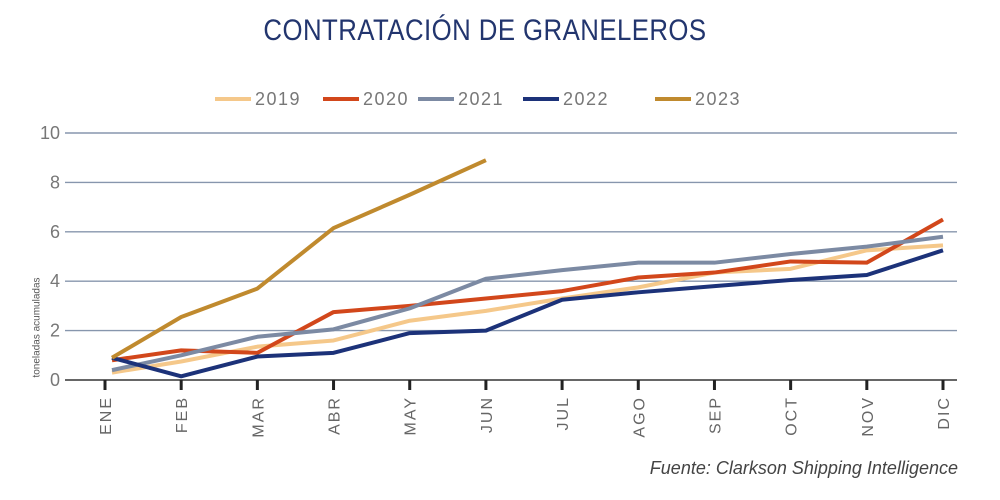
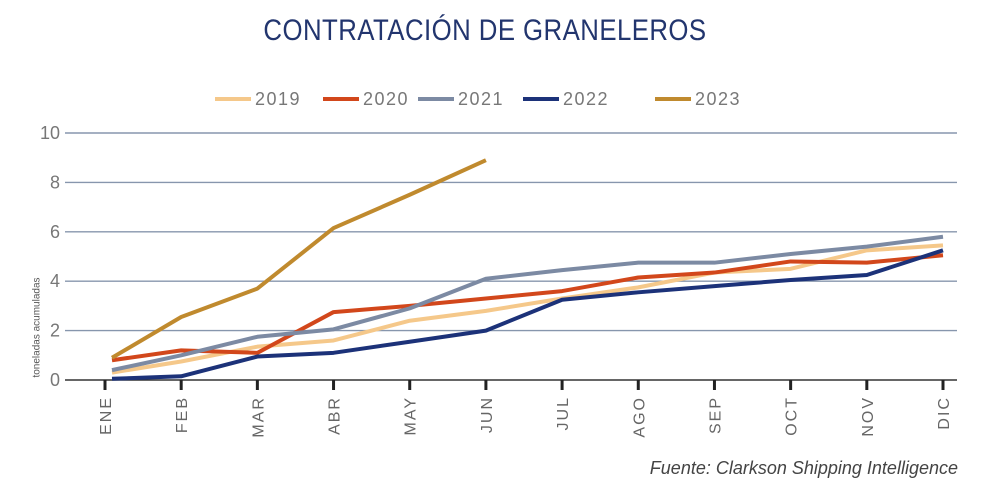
2022/ENE: 0.9 -> 0.1
2022/MAY: 1.9 -> 1.6
2020/DIC: 6.5 -> 5.0
